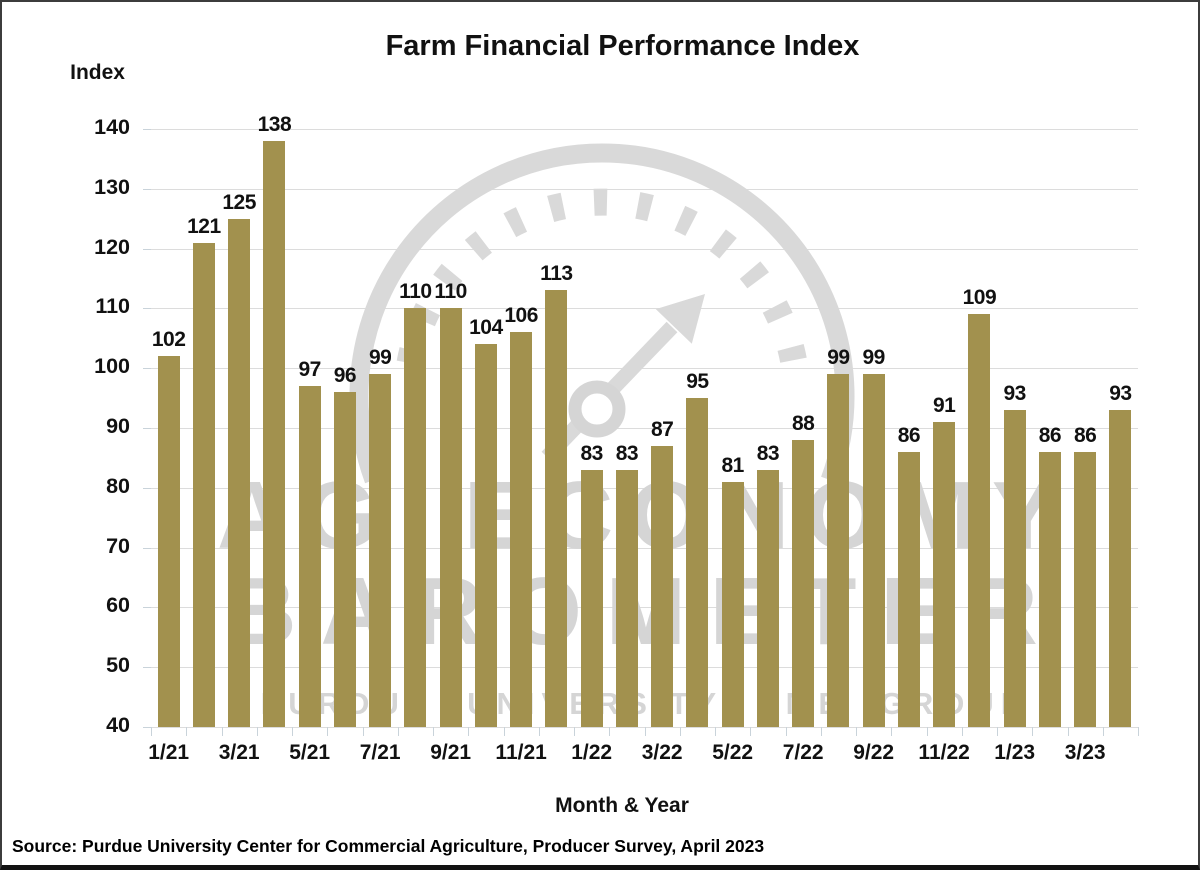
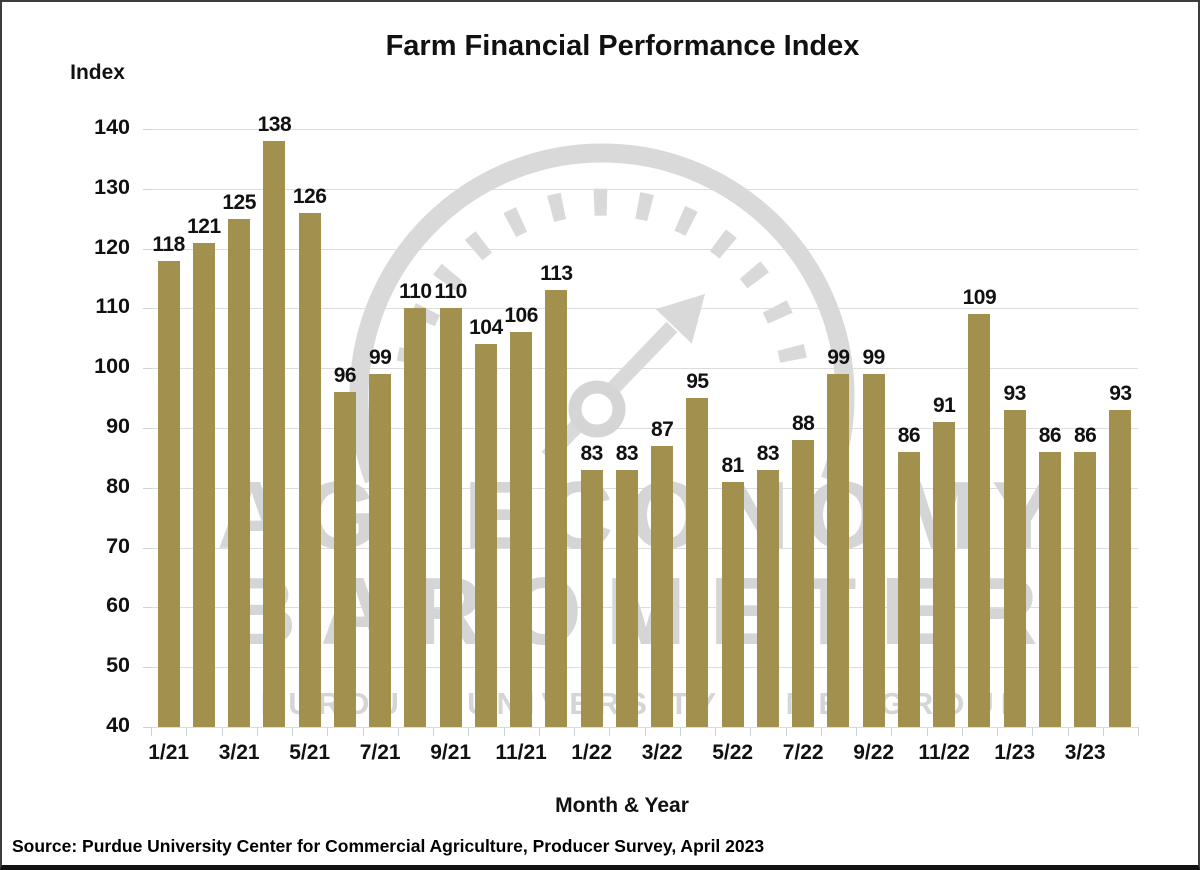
1/21: 102 -> 118
5/21: 97 -> 126
